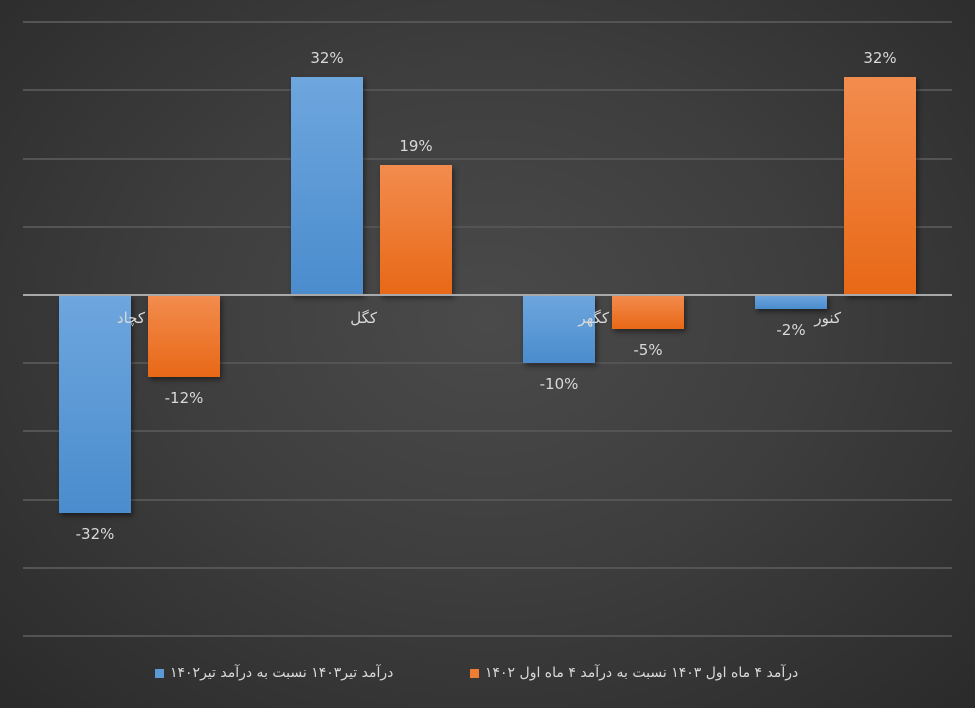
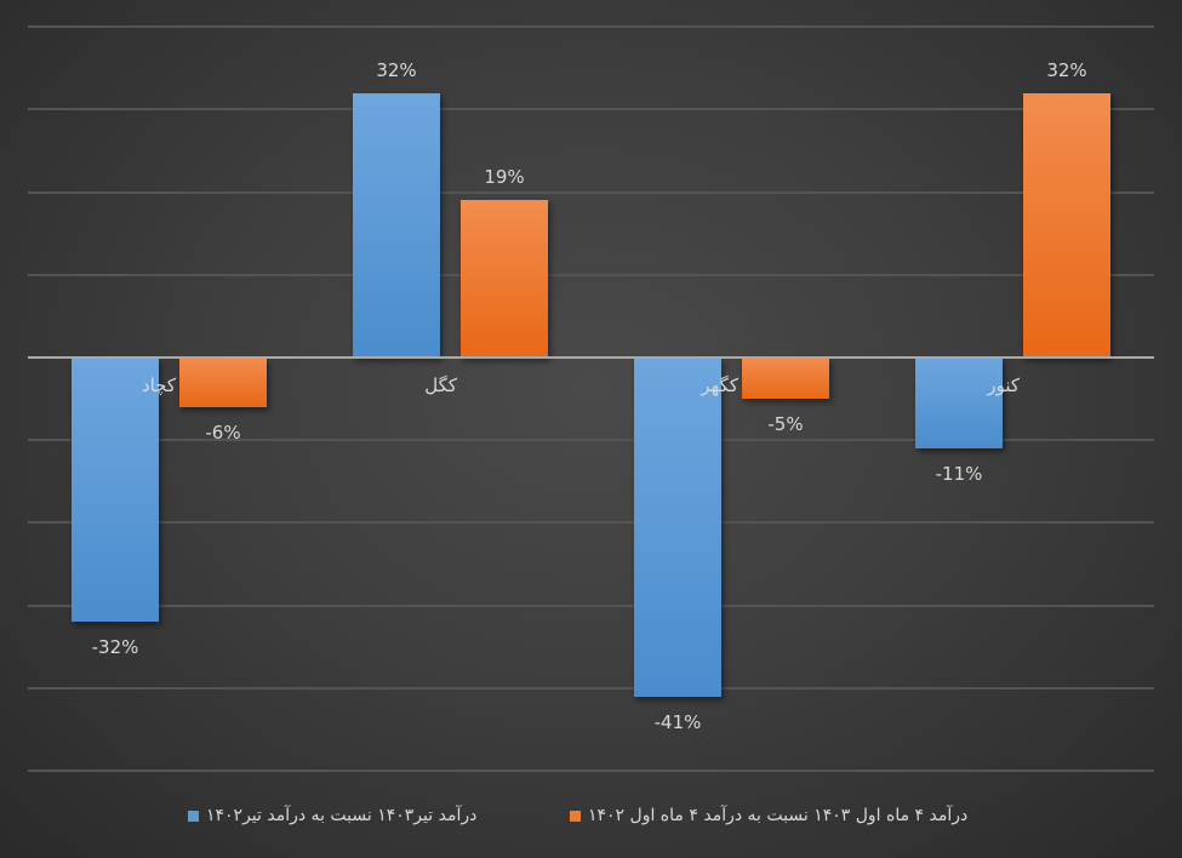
درآمد ۴ ماه اول ۱۴۰۳ نسبت به درآمد ۴ ماه اول ۱۴۰۲/کچاد: -12% -> -6%
درآمد تیر۱۴۰۳ نسبت به درآمد تیر۱۴۰۲/کگهر: -10% -> -41%
درآمد تیر۱۴۰۳ نسبت به درآمد تیر۱۴۰۲/کنور: -2% -> -11%
